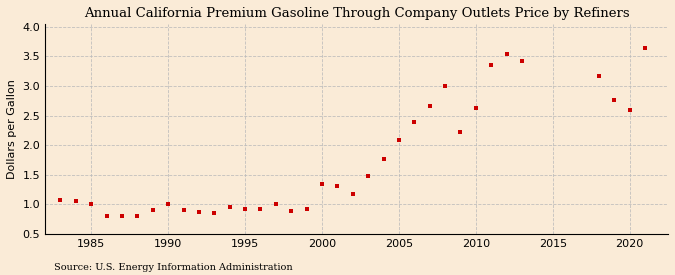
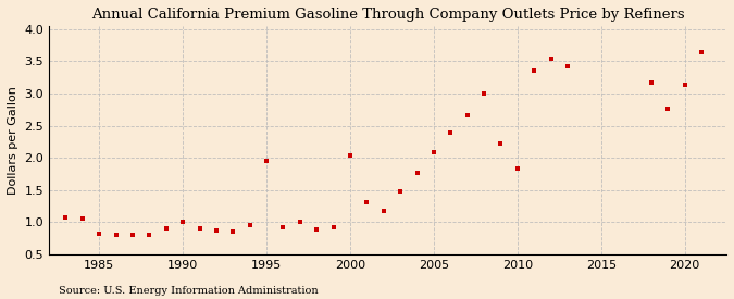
1985: 1.00 -> 0.82
1995: 0.93 -> 1.96
2000: 1.35 -> 2.04
2010: 2.63 -> 1.84
2020: 2.60 -> 3.14
